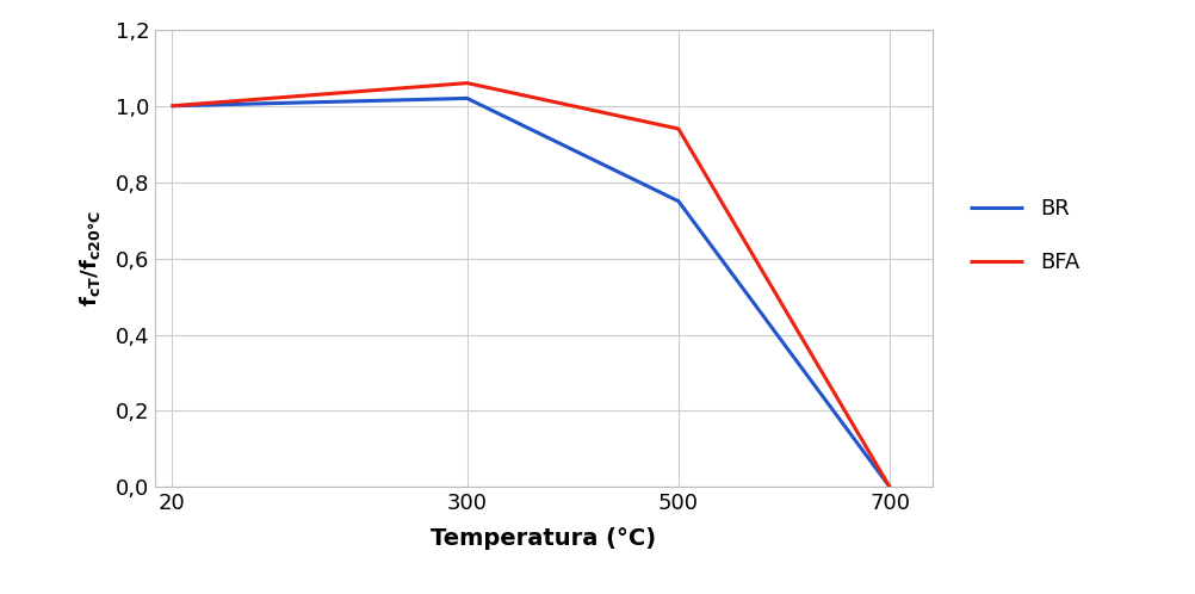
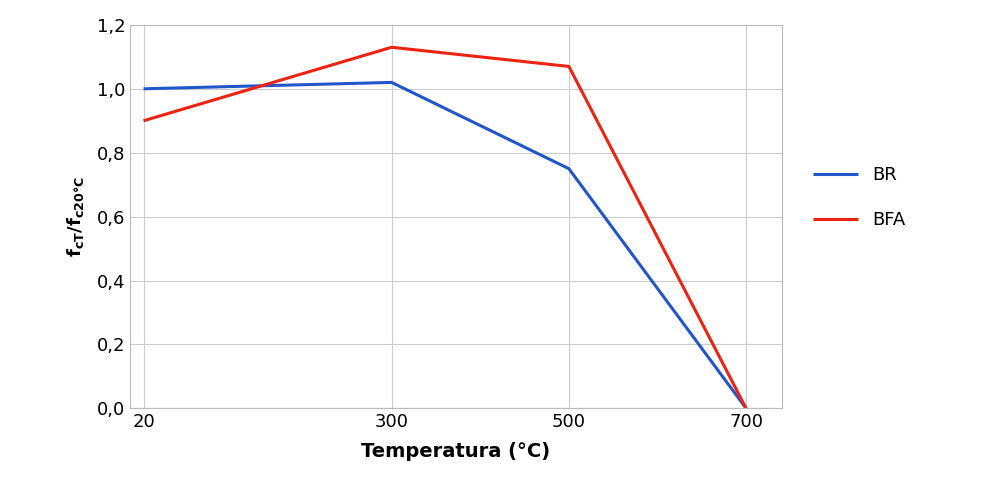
BFA/20: 1,00 -> 0,90
BFA/300: 1,06 -> 1,13
BFA/500: 0,94 -> 1,07
